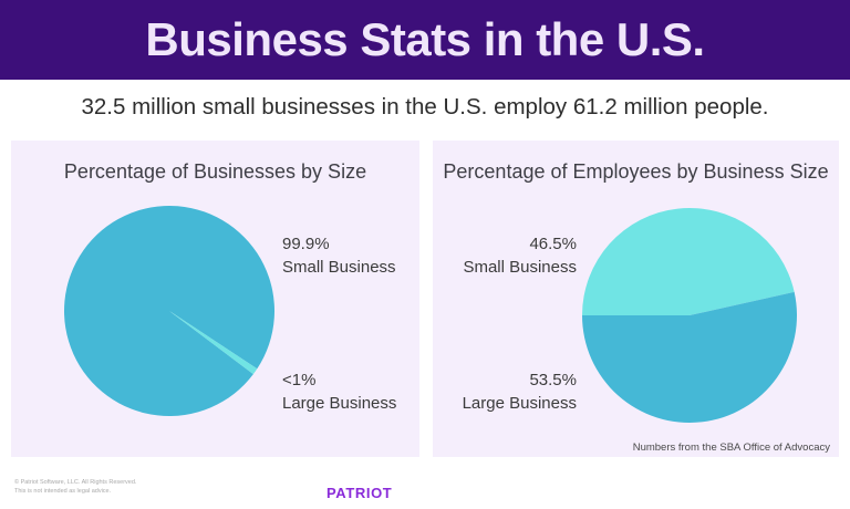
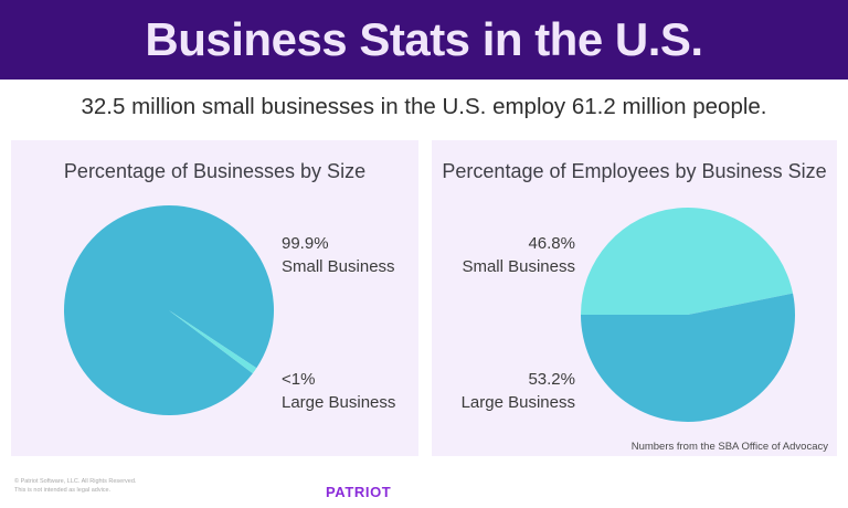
Percentage of Employees by Business Size/Small Business: 46.5% -> 46.8%
Percentage of Employees by Business Size/Large Business: 53.5% -> 53.2%
